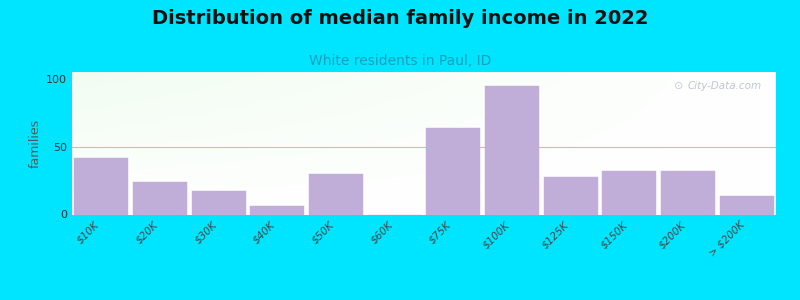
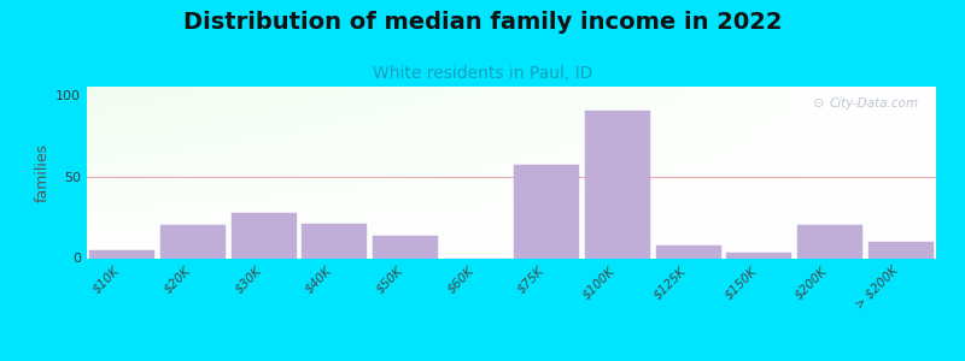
$10K: 42 -> 5
$20K: 24 -> 20
$30K: 17 -> 28
$40K: 6 -> 21
$50K: 30 -> 14
$75K: 64 -> 57
$100K: 95 -> 90
$125K: 28 -> 8
$150K: 32 -> 3
$200K: 32 -> 20
> $200K: 14 -> 10
